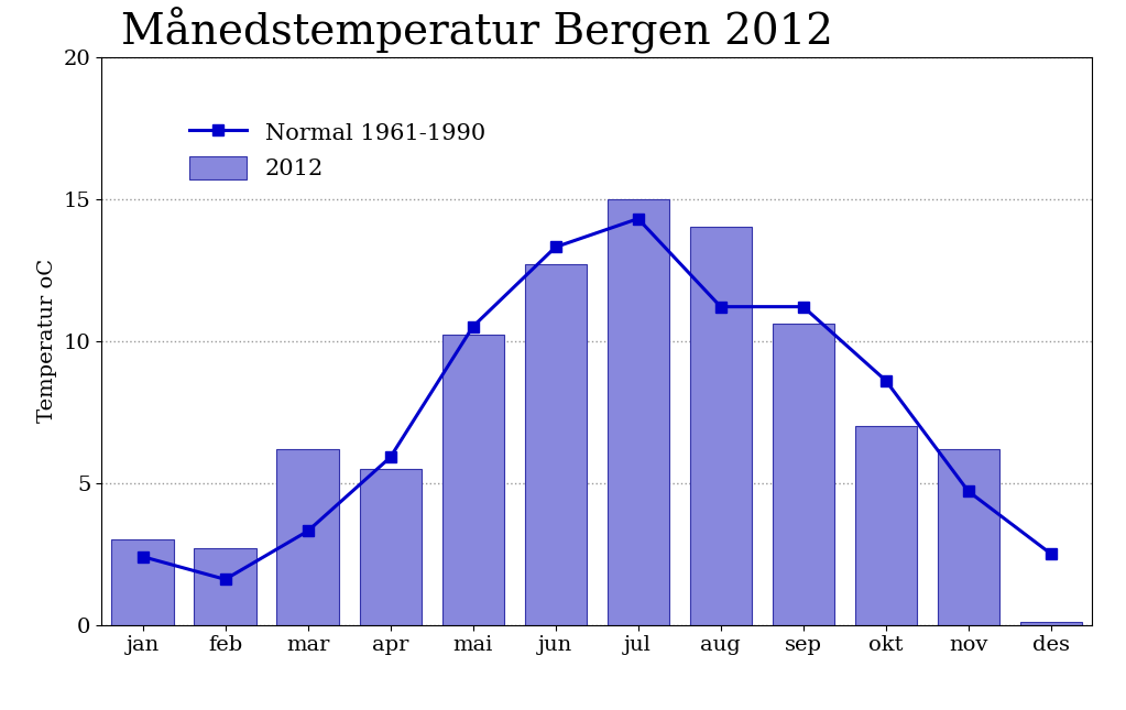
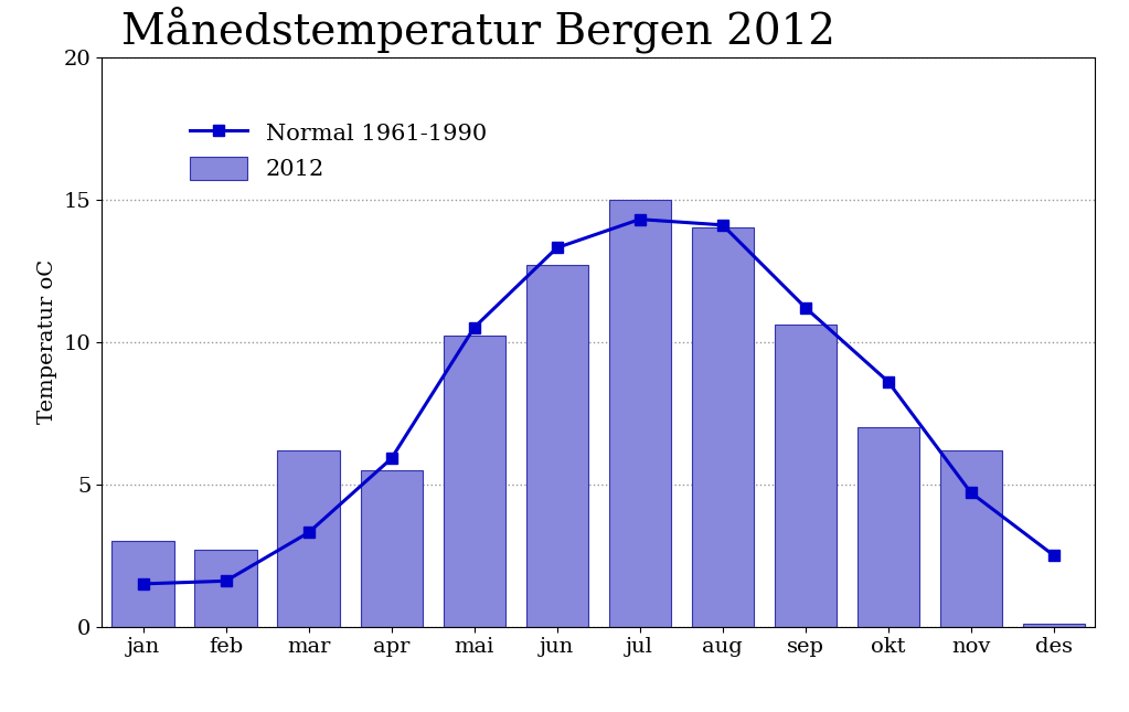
Normal 1961-1990/jan: 2.4 -> 1.5
Normal 1961-1990/aug: 11.2 -> 14.1
